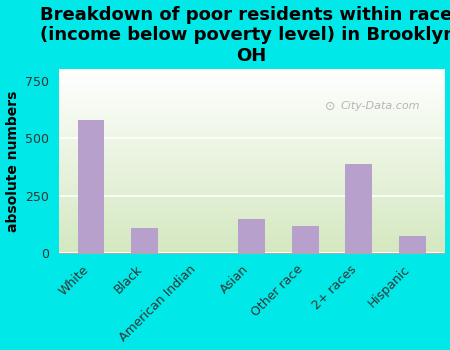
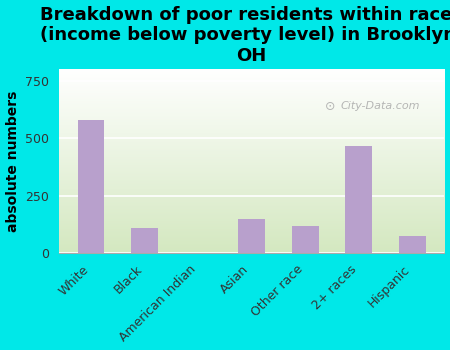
2+ races: 390 -> 465
